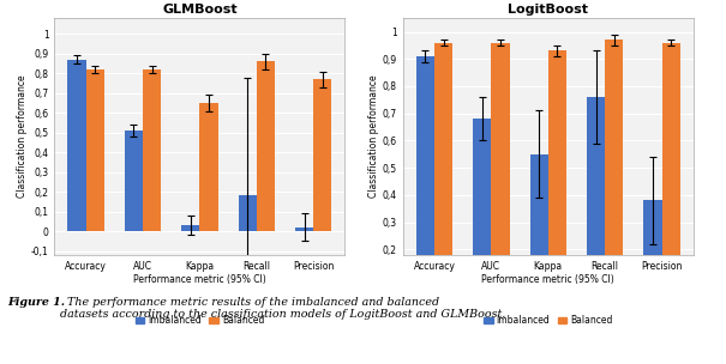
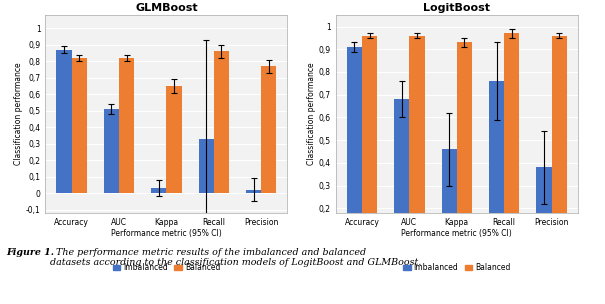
GLMBoost/Imbalanced/Recall: 0,18 -> 0,33
LogitBoost/Imbalanced/Kappa: 0,55 -> 0,46
